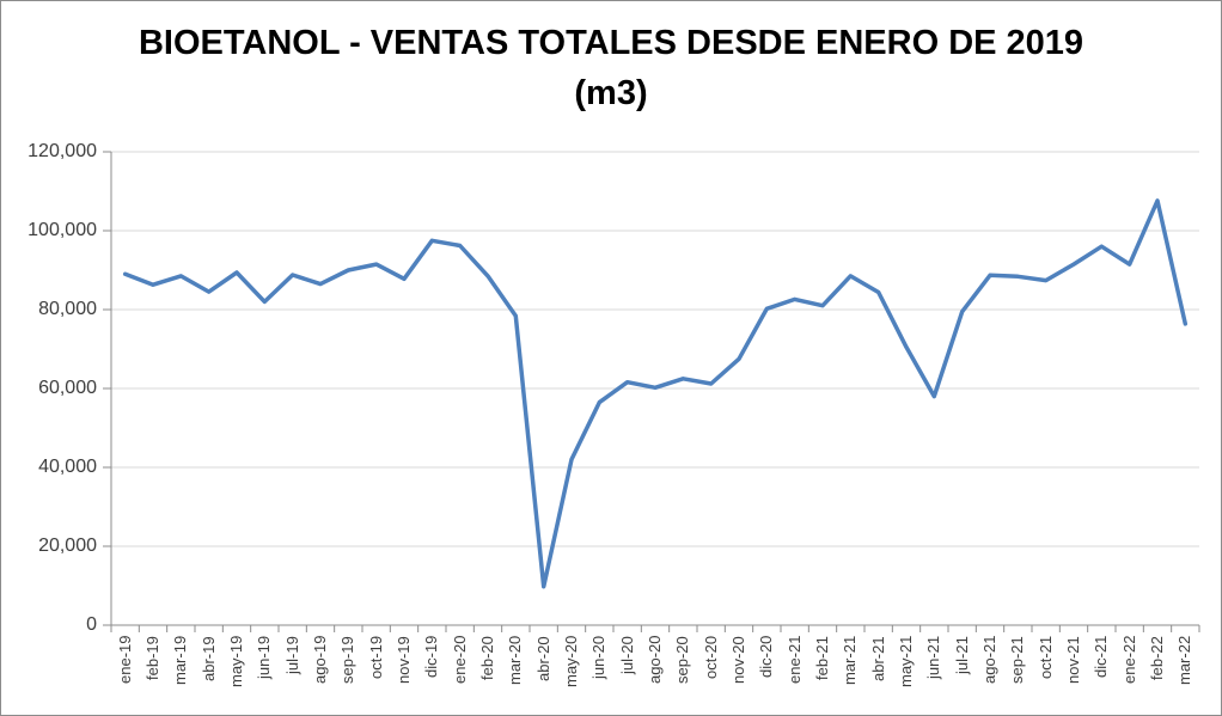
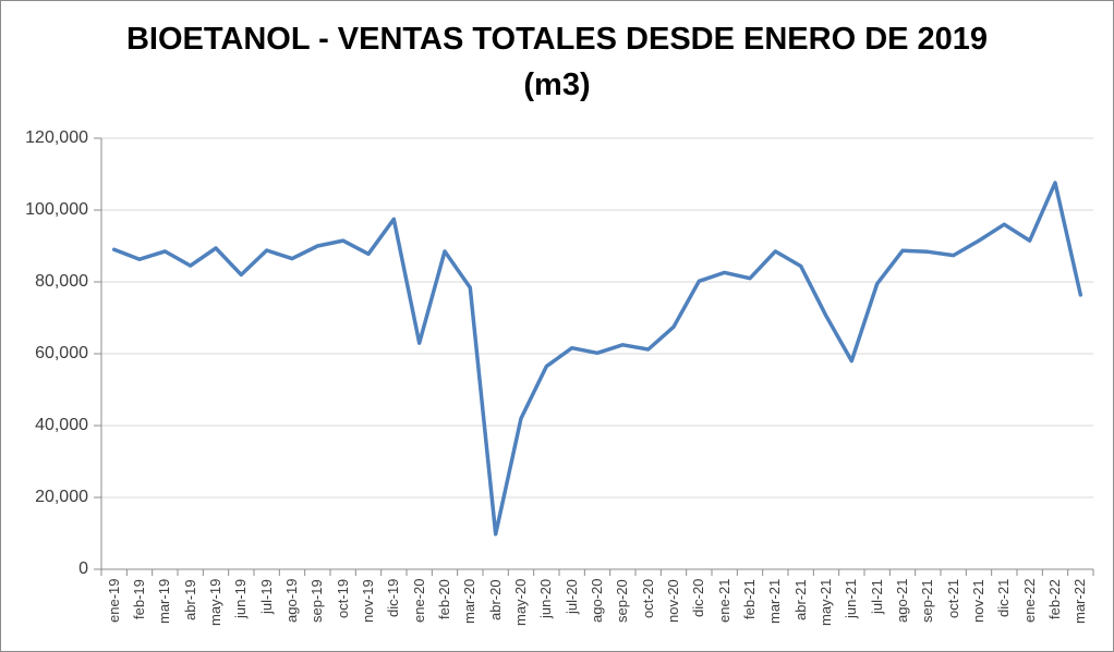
ene-20: 96000 -> 63000
